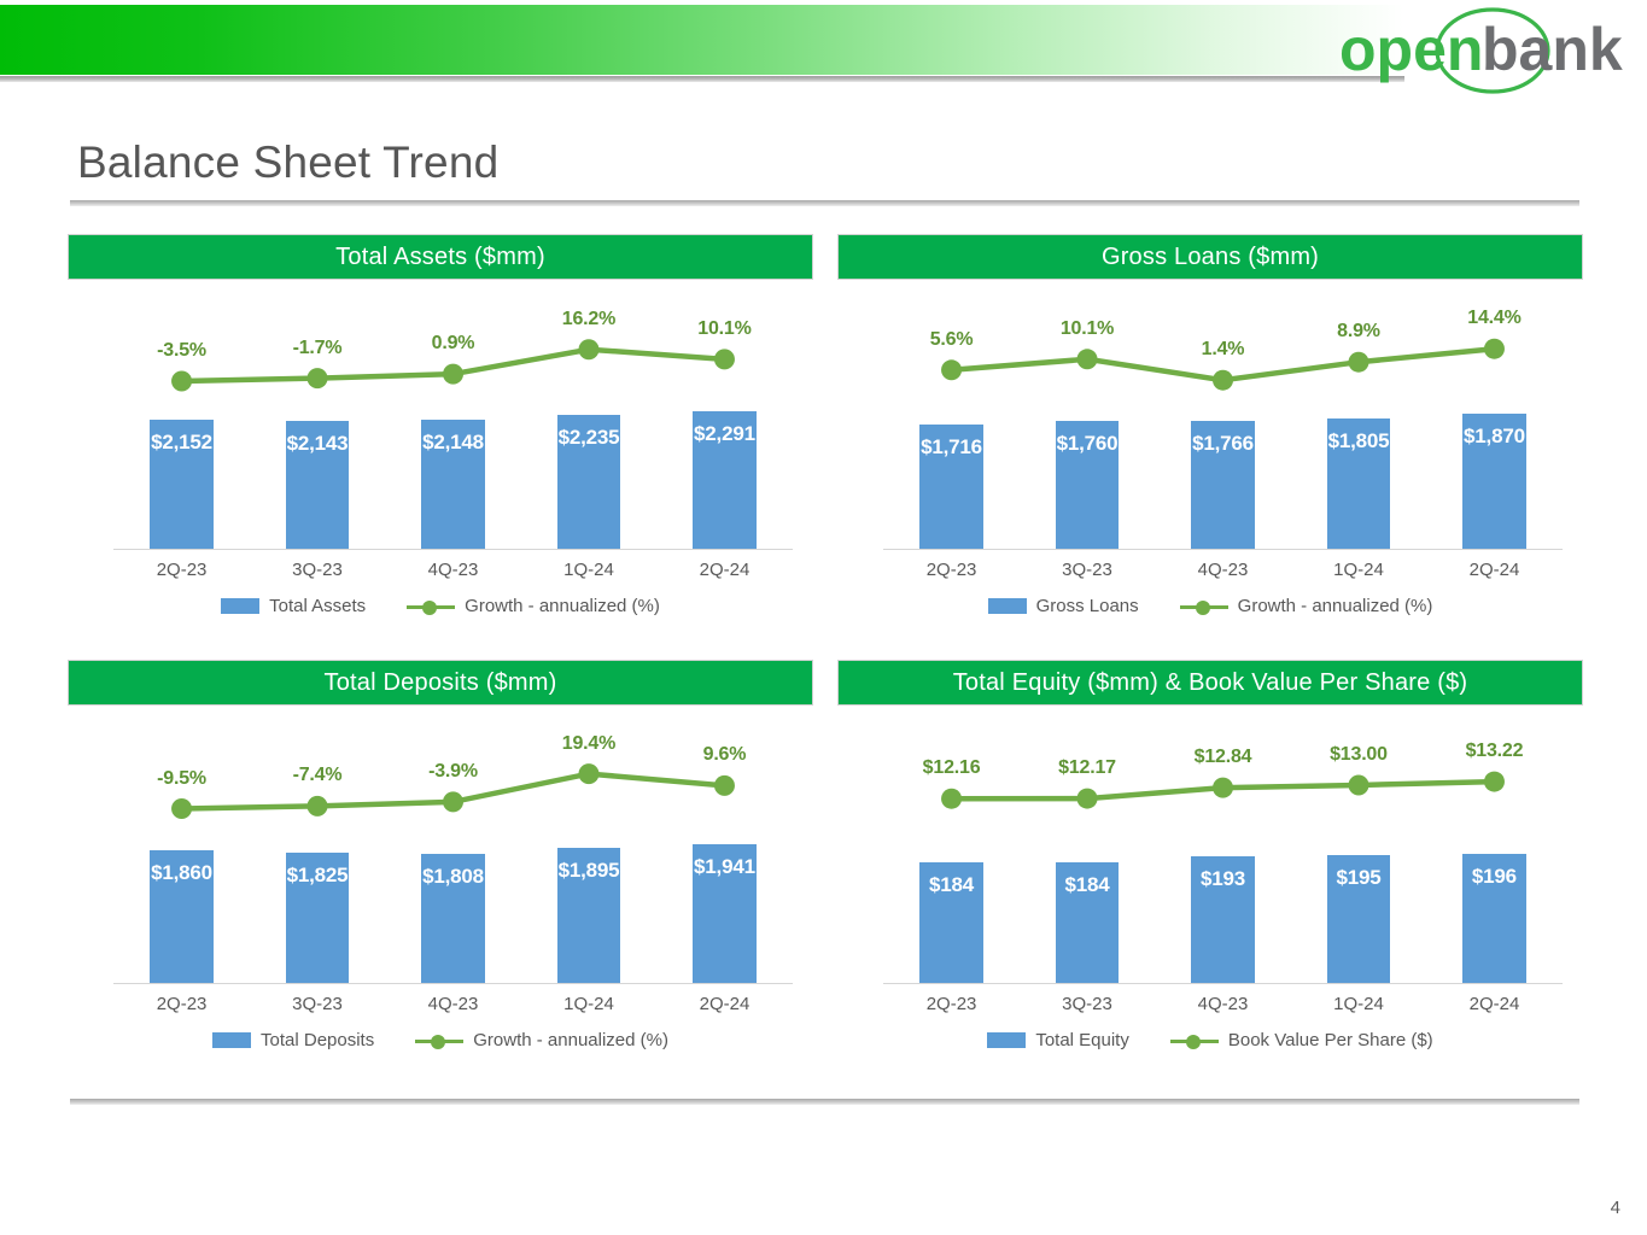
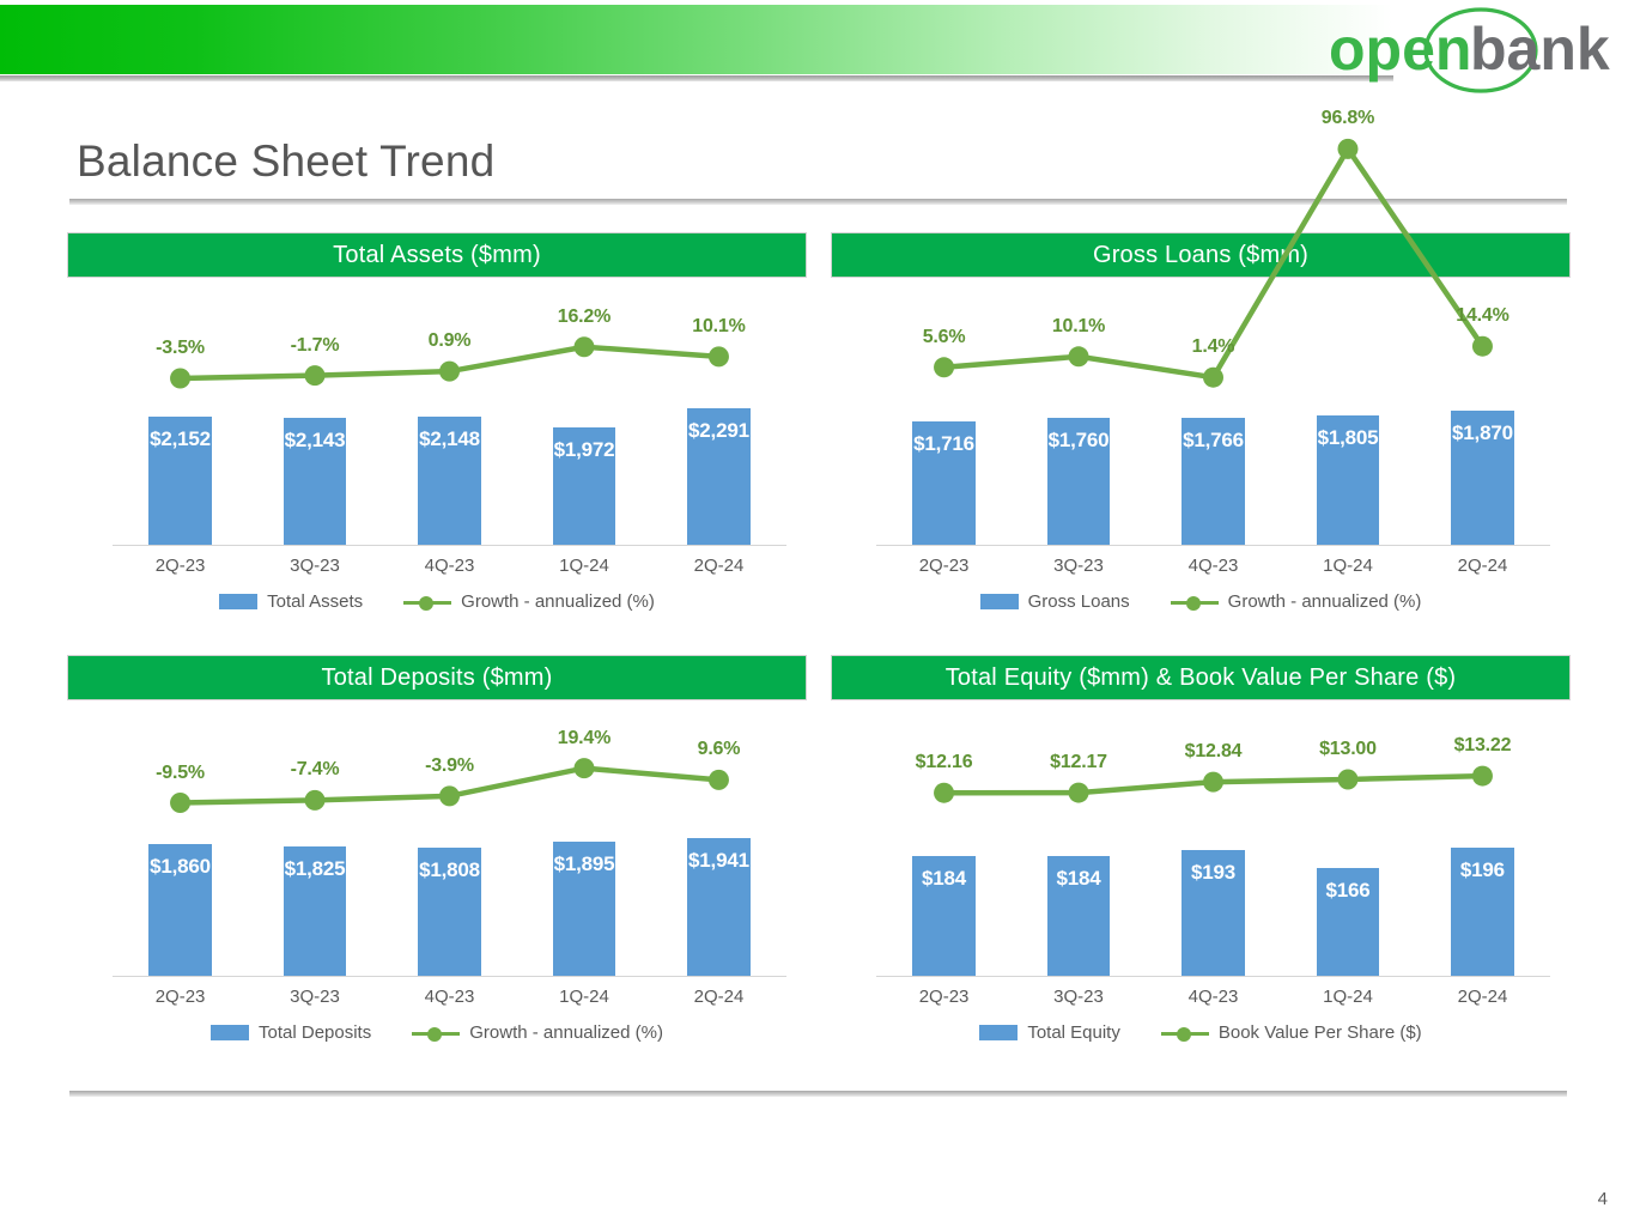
Total Assets ($mm)/Total Assets/1Q-24: $2,235 -> $1,972
Gross Loans ($mm)/Growth - annualized (%)/1Q-24: 8.9% -> 96.8%
Total Equity ($mm) & Book Value Per Share ($)/Total Equity/1Q-24: $195 -> $166
